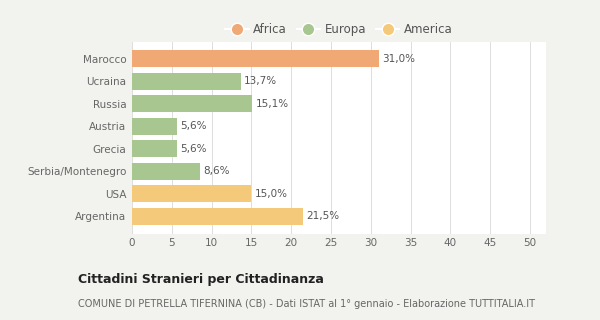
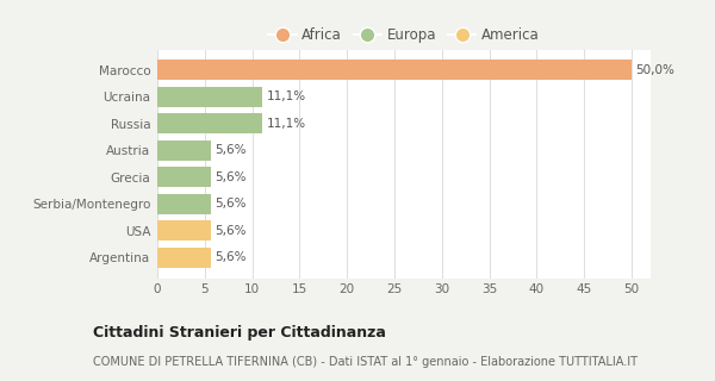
Marocco: 31,0% -> 50,0%
Ucraina: 13,7% -> 11,1%
Russia: 15,1% -> 11,1%
Serbia/Montenegro: 8,6% -> 5,6%
USA: 15,0% -> 5,6%
Argentina: 21,5% -> 5,6%
